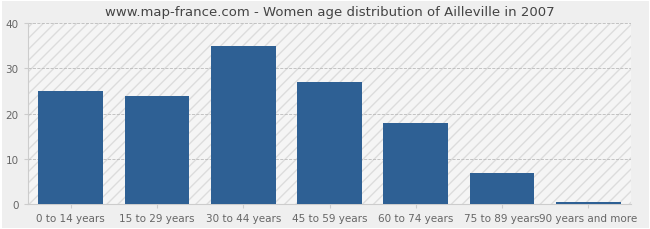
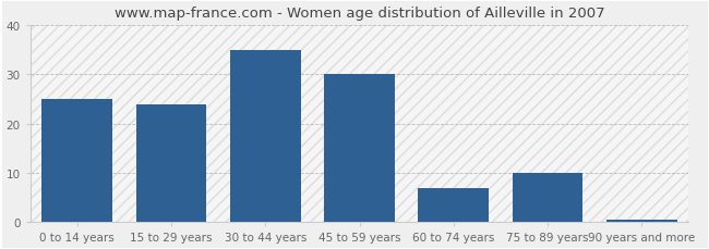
45 to 59 years: 27.0 -> 30.0
60 to 74 years: 18.0 -> 7.0
75 to 89 years: 7.0 -> 10.0
